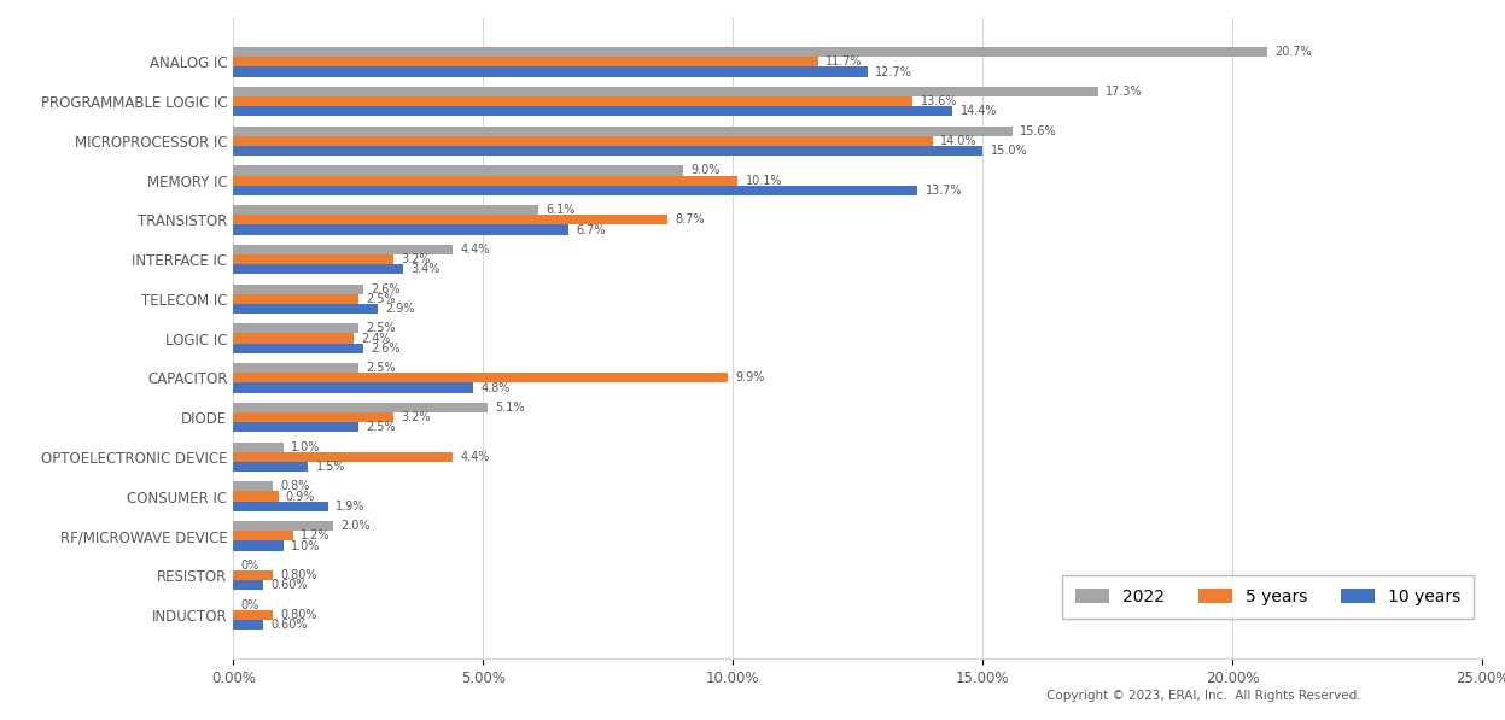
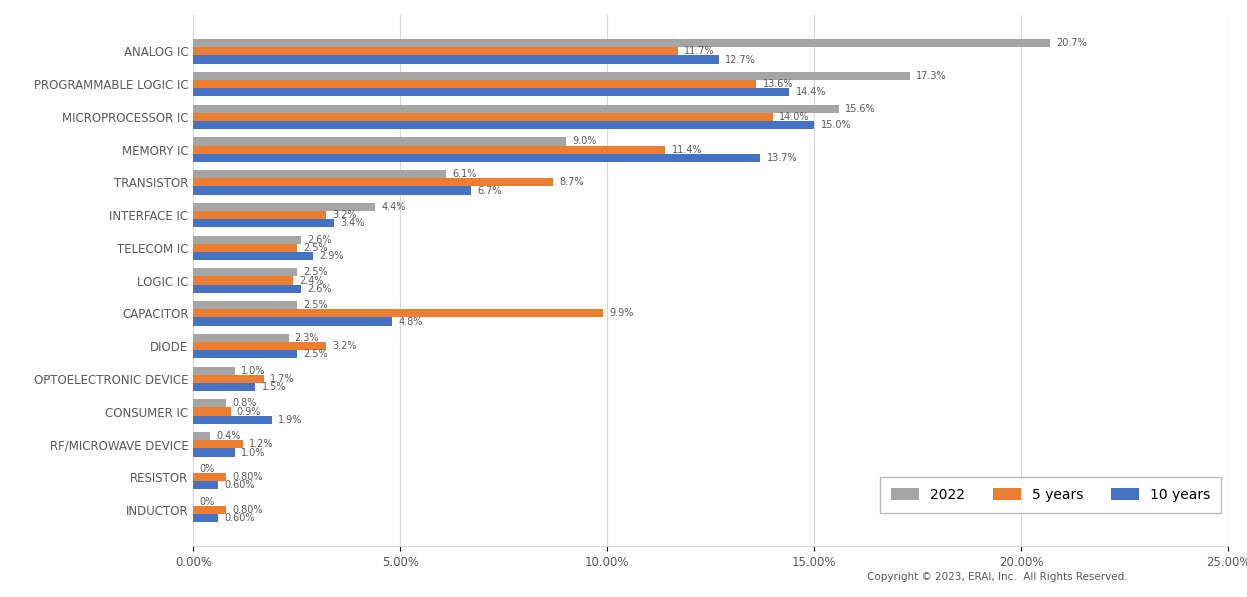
5 years/MEMORY IC: 10.1% -> 11.4%
2022/DIODE: 5.1% -> 2.3%
5 years/OPTOELECTRONIC DEVICE: 4.4% -> 1.7%
2022/RF/MICROWAVE DEVICE: 2.0% -> 0.4%
